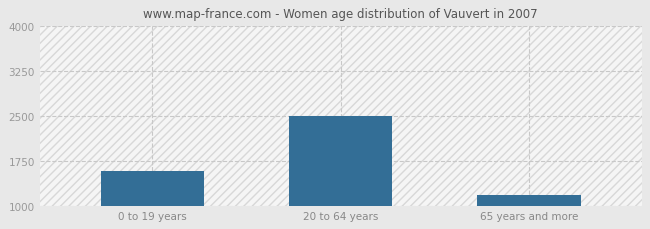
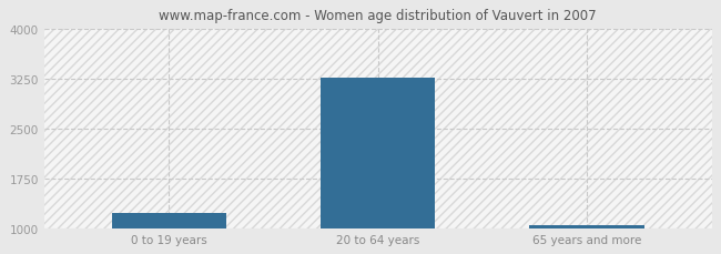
0 to 19 years: 1580 -> 1230
20 to 64 years: 2500 -> 3260
65 years and more: 1180 -> 1040
